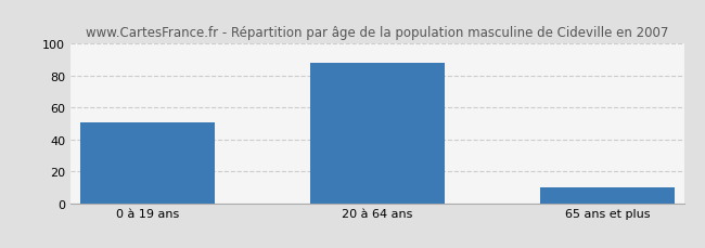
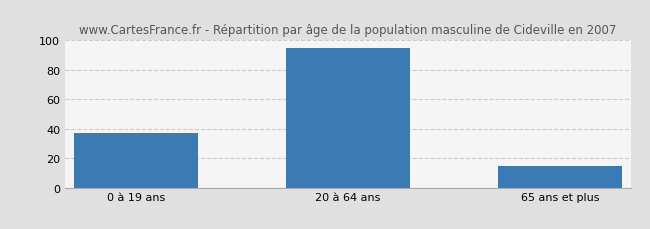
0 à 19 ans: 51 -> 37
20 à 64 ans: 88 -> 95
65 ans et plus: 10 -> 15
